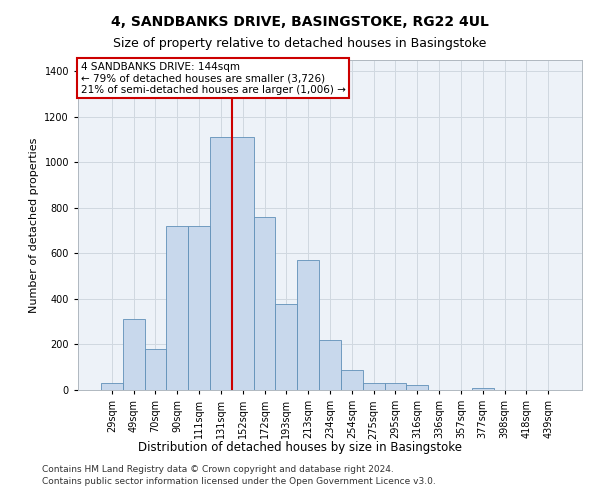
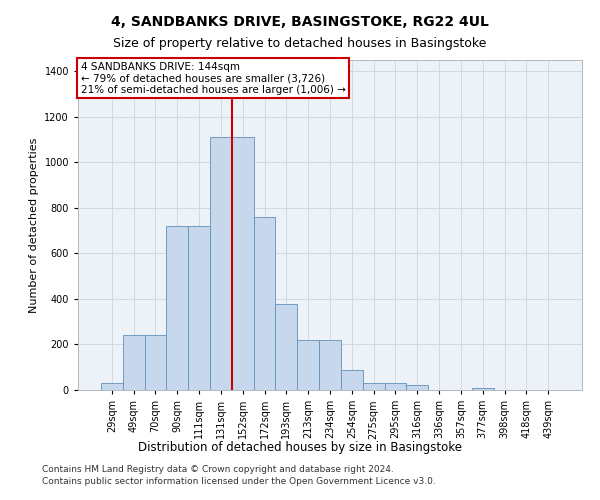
49sqm: 310 -> 240
70sqm: 180 -> 240
213sqm: 570 -> 220
